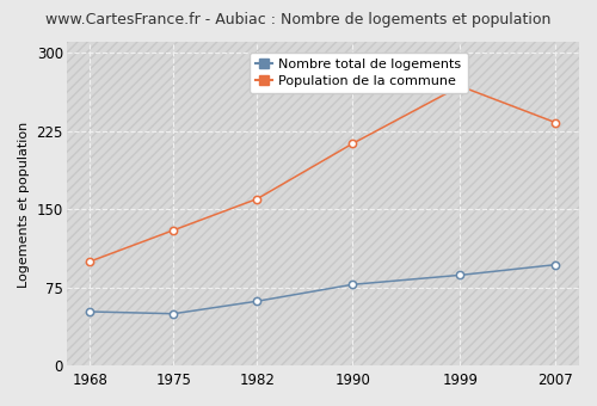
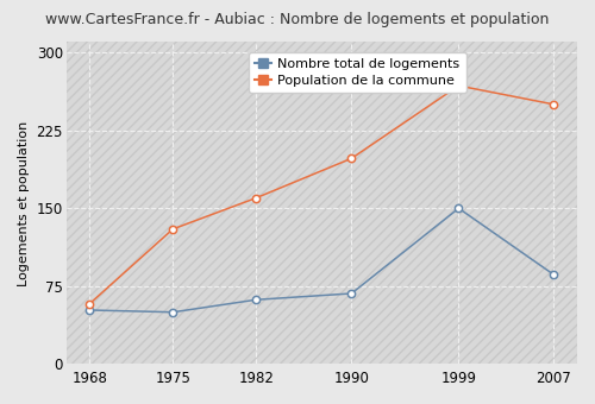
Population de la commune/1968: 100 -> 58
Nombre total de logements/1990: 78 -> 68
Population de la commune/1990: 213 -> 198
Nombre total de logements/1999: 87 -> 150
Nombre total de logements/2007: 97 -> 86
Population de la commune/2007: 233 -> 250
